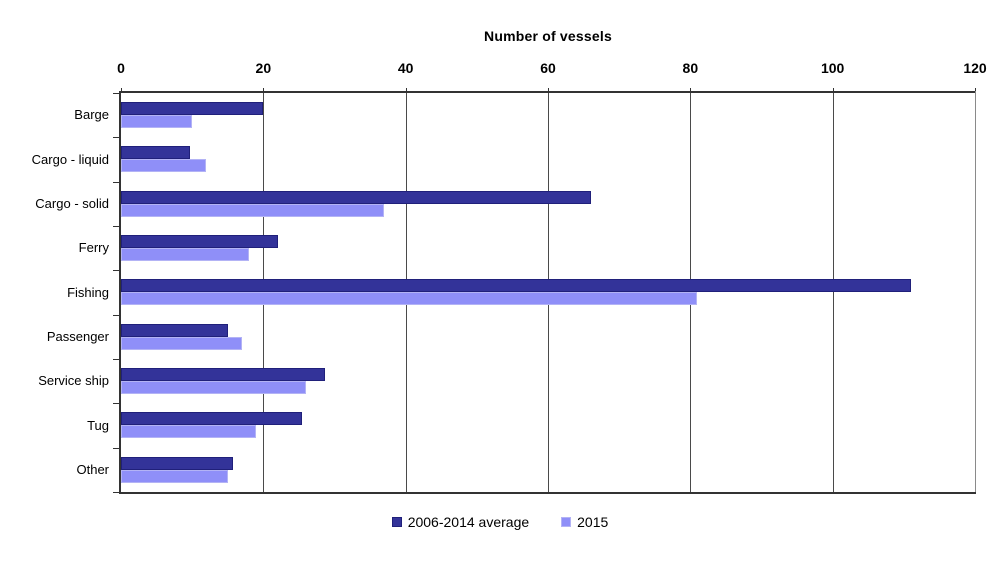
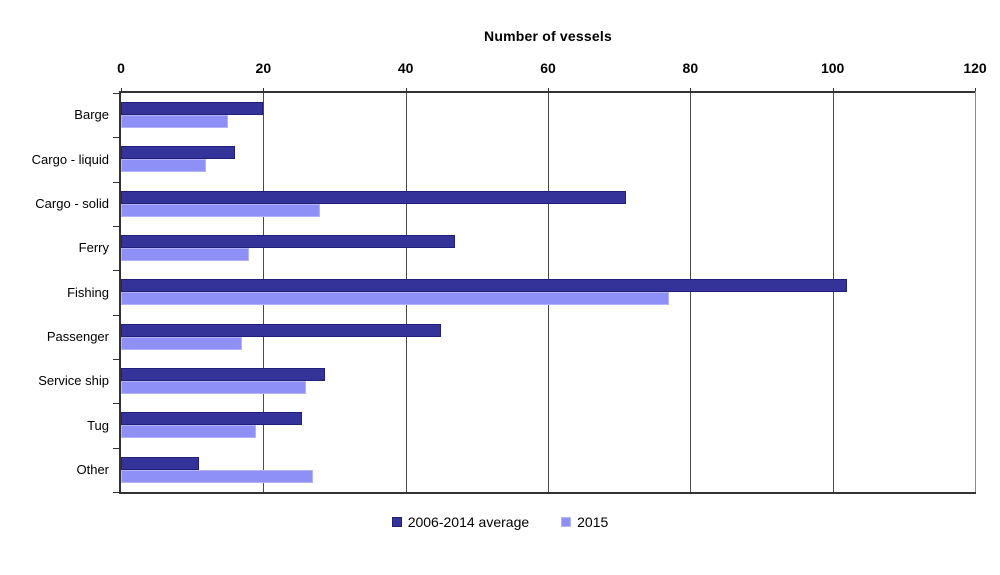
2015/Barge: 10 -> 15
2006-2014 average/Cargo - liquid: 10 -> 16
2006-2014 average/Cargo - solid: 66 -> 71
2015/Cargo - solid: 37 -> 28
2006-2014 average/Ferry: 22 -> 47
2006-2014 average/Fishing: 111 -> 102
2015/Fishing: 81 -> 77
2006-2014 average/Passenger: 15 -> 45
2006-2014 average/Other: 16 -> 11
2015/Other: 15 -> 27
